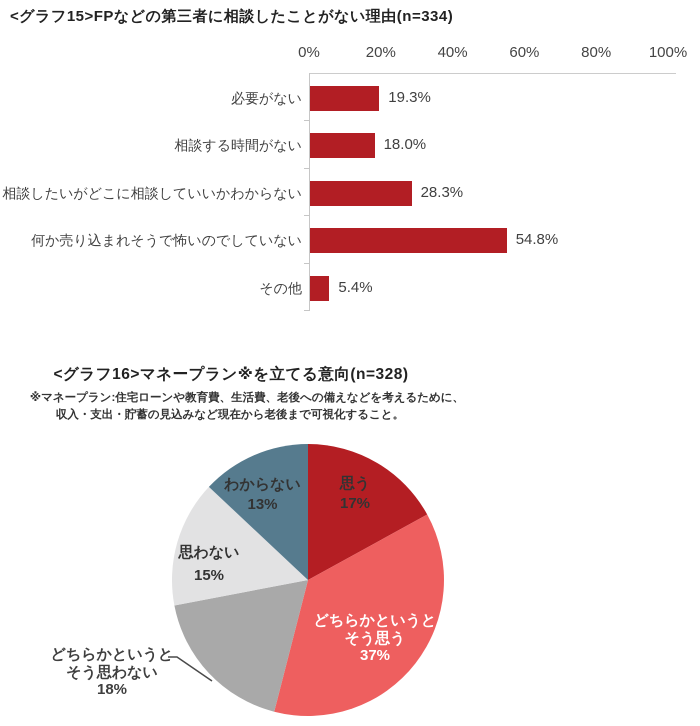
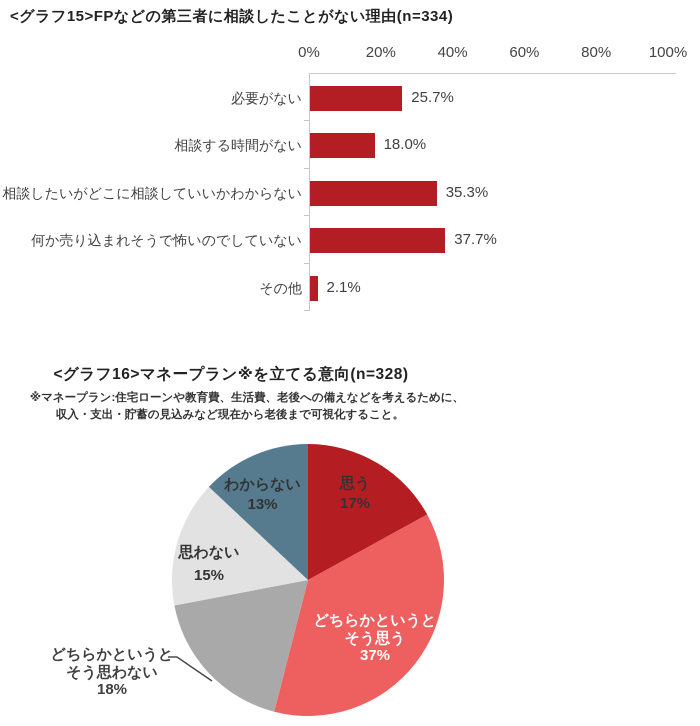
<グラフ15>FPなどの第三者に相談したことがない理由(n=334)/必要がない: 19.3% -> 25.7%
<グラフ15>FPなどの第三者に相談したことがない理由(n=334)/相談したいがどこに相談していいかわからない: 28.3% -> 35.3%
<グラフ15>FPなどの第三者に相談したことがない理由(n=334)/何か売り込まれそうで怖いのでしていない: 54.8% -> 37.7%
<グラフ15>FPなどの第三者に相談したことがない理由(n=334)/その他: 5.4% -> 2.1%
